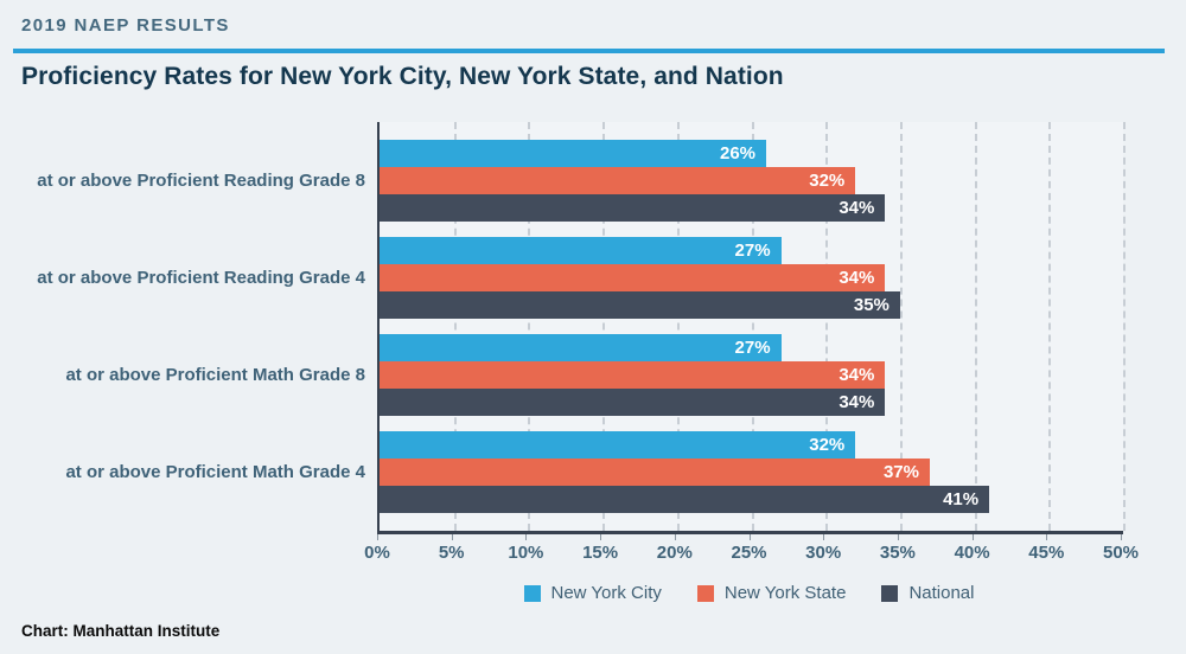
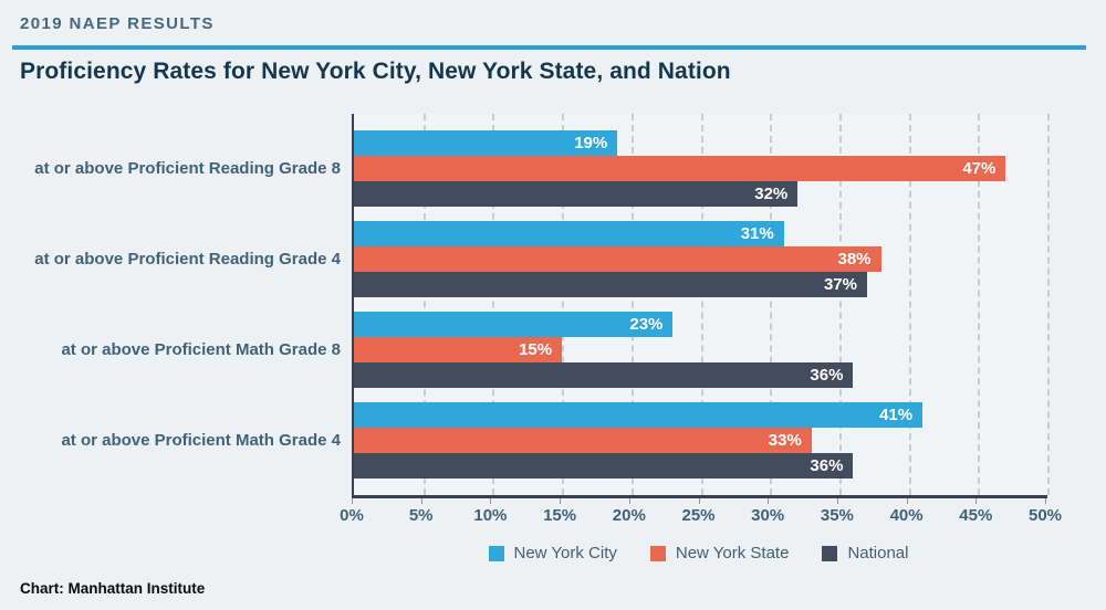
New York City/at or above Proficient Reading Grade 8: 26% -> 19%
New York State/at or above Proficient Reading Grade 8: 32% -> 47%
National/at or above Proficient Reading Grade 8: 34% -> 32%
New York City/at or above Proficient Reading Grade 4: 27% -> 31%
New York State/at or above Proficient Reading Grade 4: 34% -> 38%
National/at or above Proficient Reading Grade 4: 35% -> 37%
New York City/at or above Proficient Math Grade 8: 27% -> 23%
New York State/at or above Proficient Math Grade 8: 34% -> 15%
National/at or above Proficient Math Grade 8: 34% -> 36%
New York City/at or above Proficient Math Grade 4: 32% -> 41%
New York State/at or above Proficient Math Grade 4: 37% -> 33%
National/at or above Proficient Math Grade 4: 41% -> 36%
